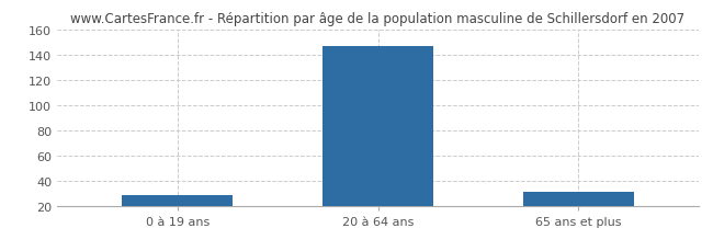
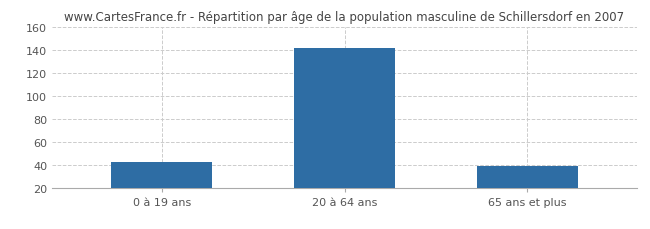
0 à 19 ans: 28 -> 42
20 à 64 ans: 147 -> 141
65 ans et plus: 31 -> 39
